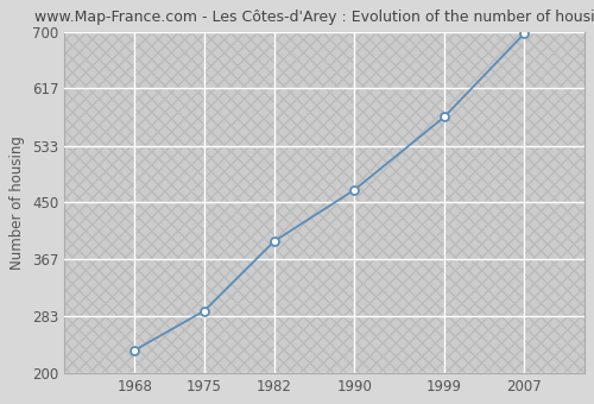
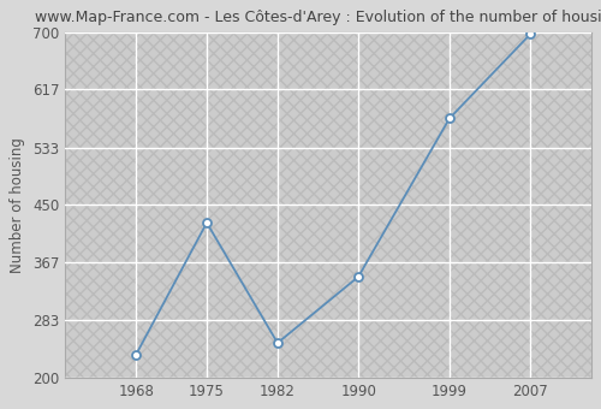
1975: 291 -> 424
1982: 393 -> 250
1990: 468 -> 346
